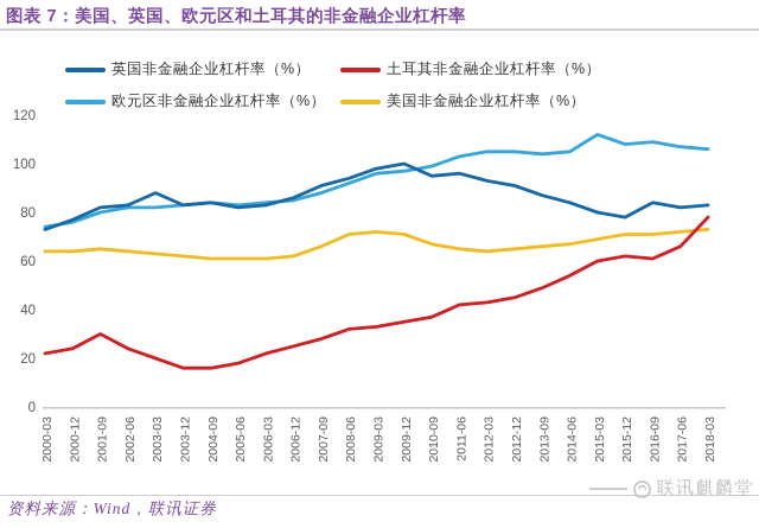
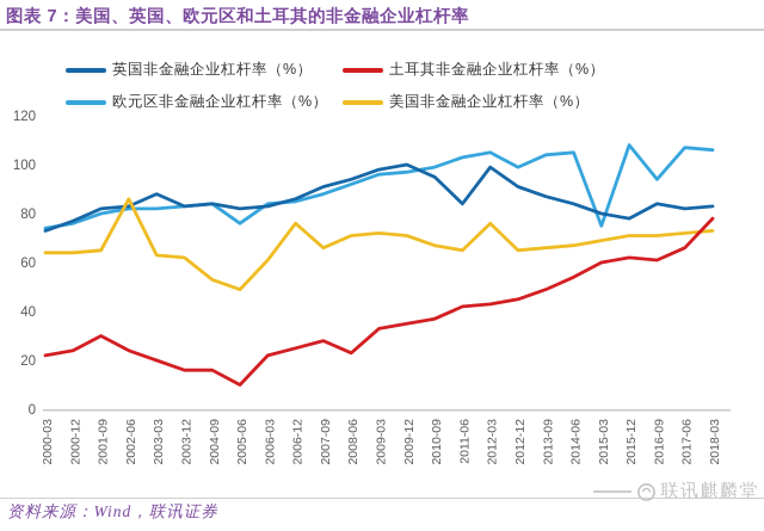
美国非金融企业杠杆率（%）/2002-06: 64 -> 86
美国非金融企业杠杆率（%）/2004-09: 61 -> 53
土耳其非金融企业杠杆率（%）/2005-06: 18 -> 10
欧元区非金融企业杠杆率（%）/2005-06: 83 -> 76
美国非金融企业杠杆率（%）/2005-06: 61 -> 49
美国非金融企业杠杆率（%）/2006-12: 62 -> 76
土耳其非金融企业杠杆率（%）/2008-06: 32 -> 23
英国非金融企业杠杆率（%）/2011-06: 96 -> 84
英国非金融企业杠杆率（%）/2012-03: 93 -> 99
美国非金融企业杠杆率（%）/2012-03: 64 -> 76
欧元区非金融企业杠杆率（%）/2012-12: 105 -> 99
欧元区非金融企业杠杆率（%）/2015-03: 112 -> 75
欧元区非金融企业杠杆率（%）/2016-09: 109 -> 94
